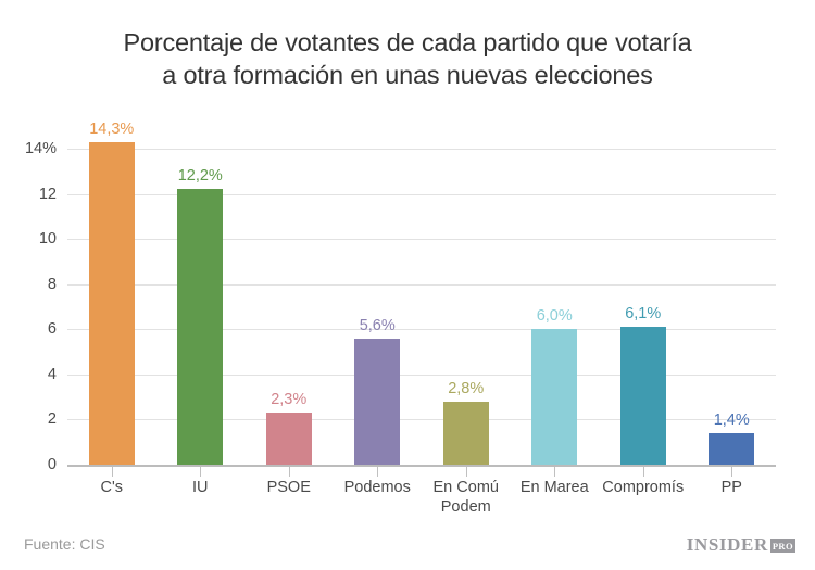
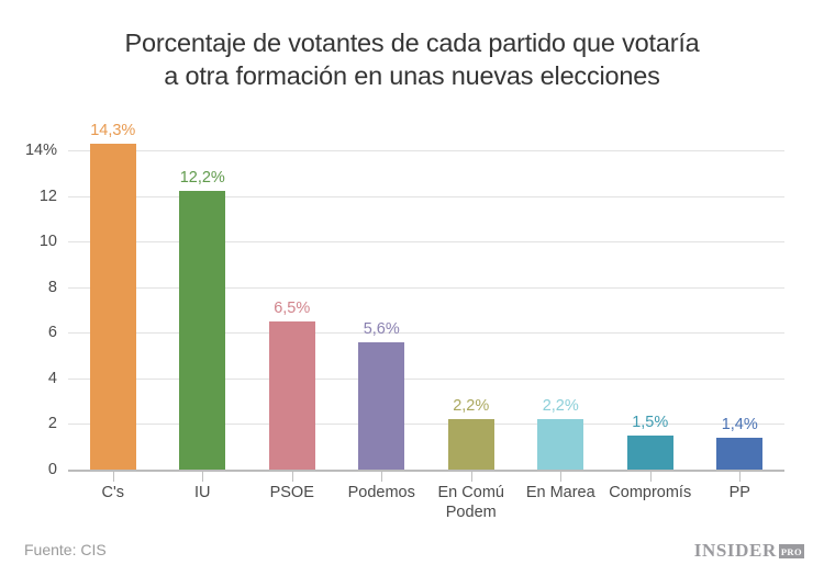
PSOE: 2,3% -> 6,5%
En Comú Podem: 2,8% -> 2,2%
En Marea: 6,0% -> 2,2%
Compromís: 6,1% -> 1,5%
